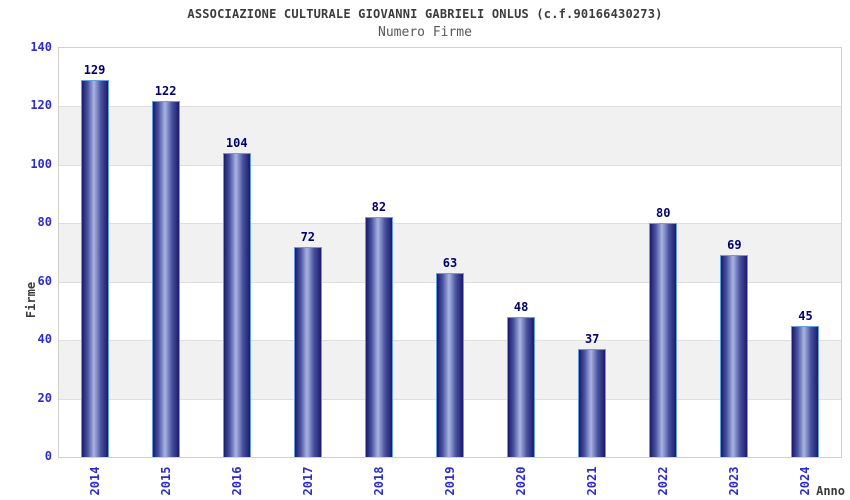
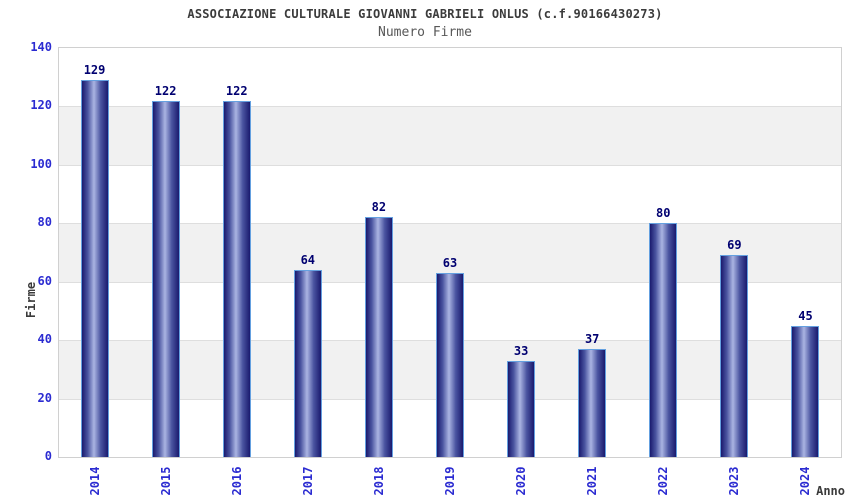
2016: 104 -> 122
2017: 72 -> 64
2020: 48 -> 33
